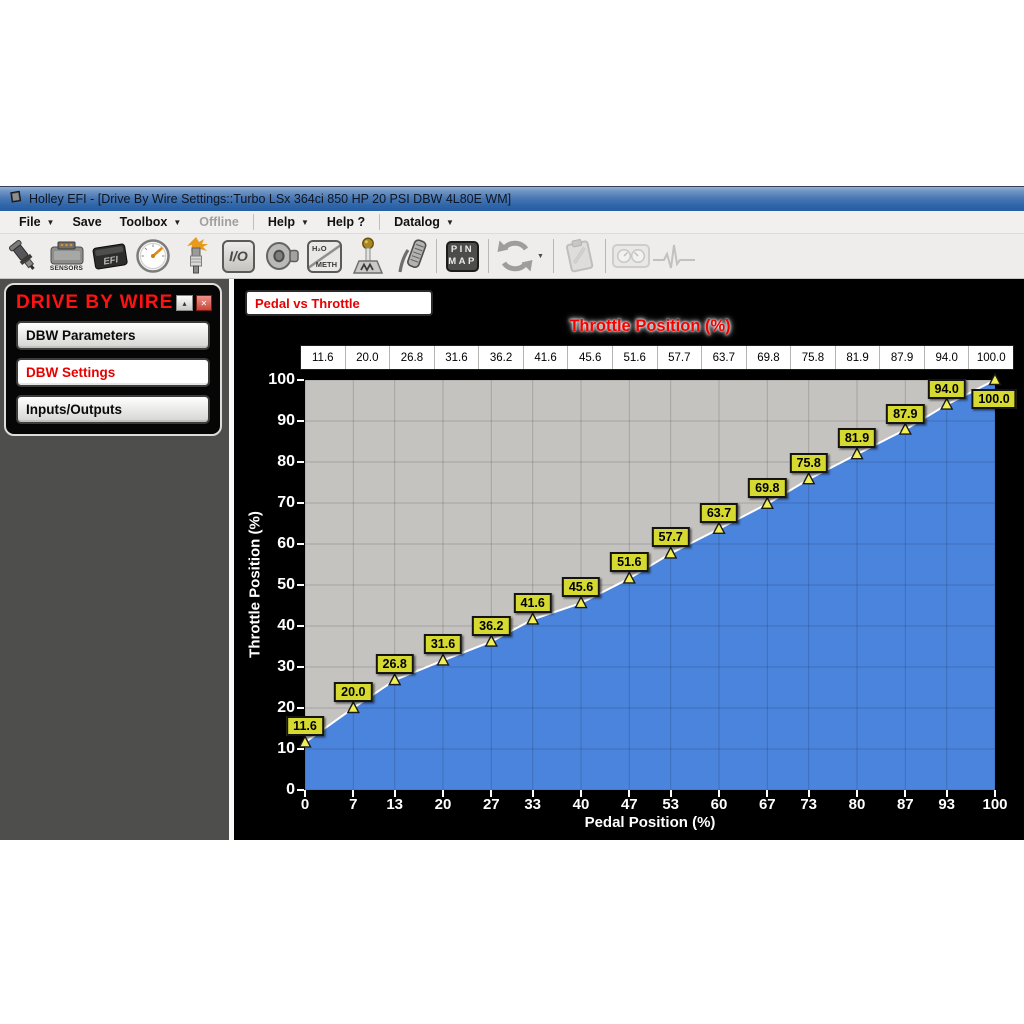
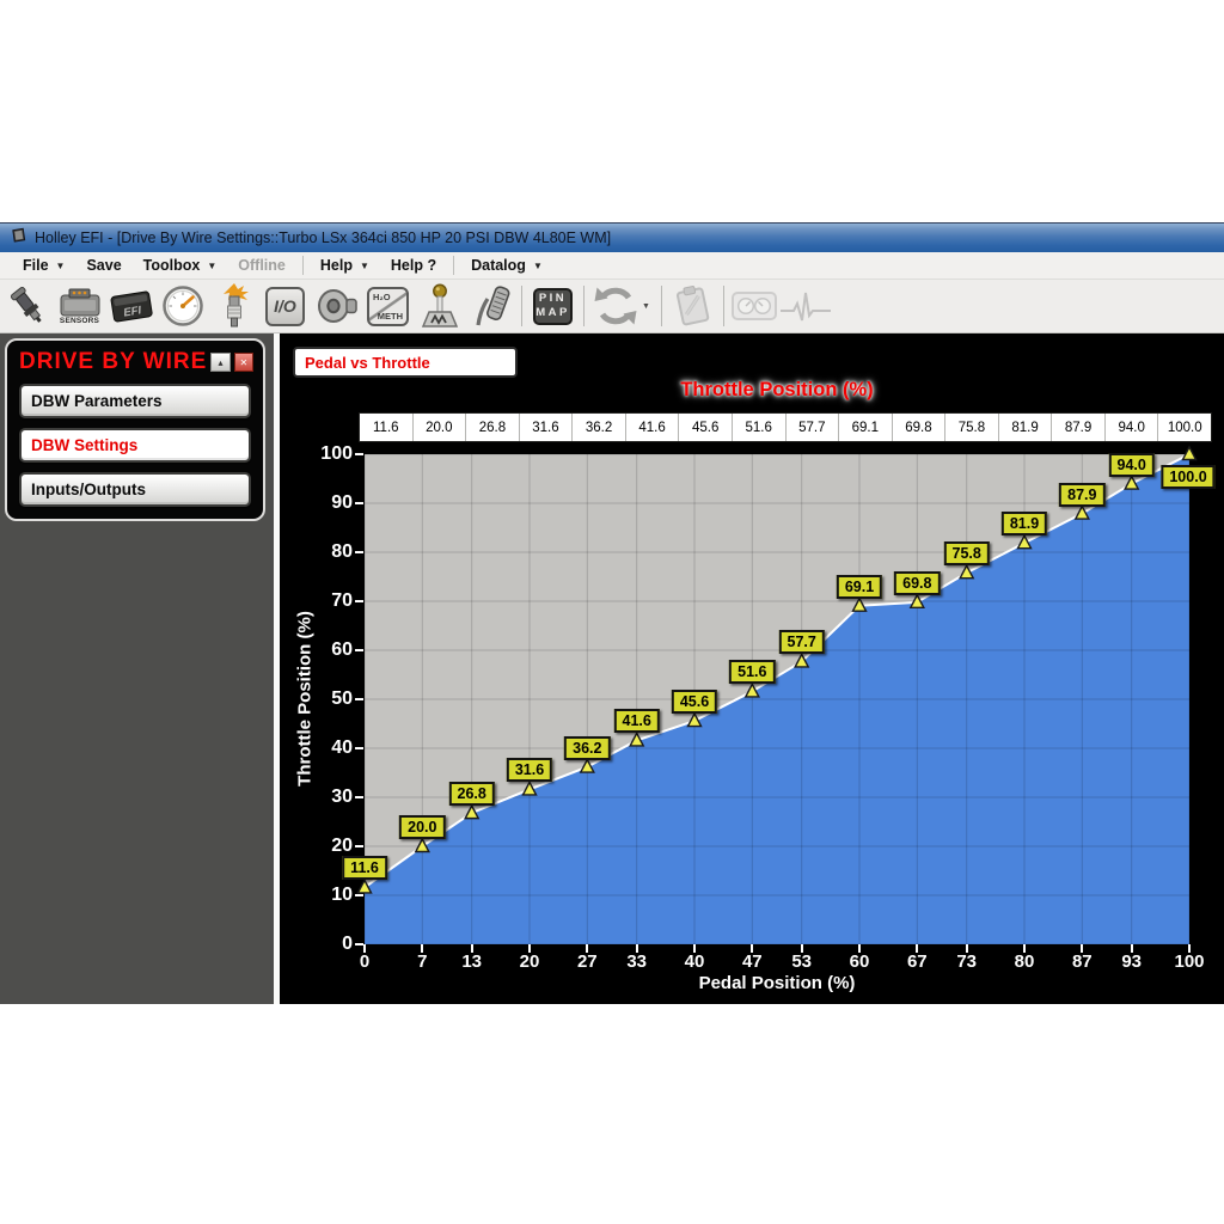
60: 63.7 -> 69.1
